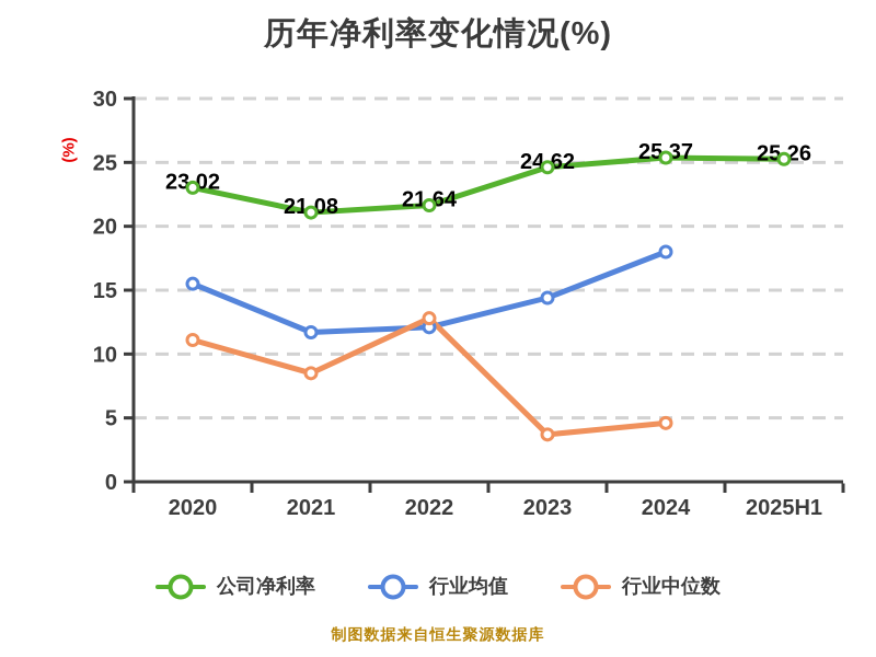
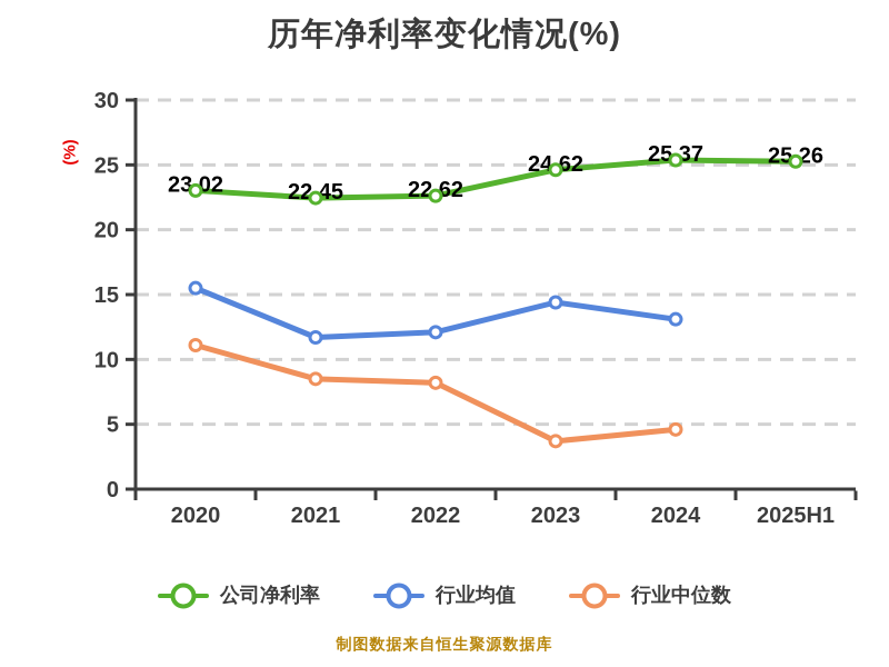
公司净利率/2021: 21.08 -> 22.45
公司净利率/2022: 21.64 -> 22.62
行业中位数/2022: 12.8 -> 8.2
行业均值/2024: 18.0 -> 13.1
